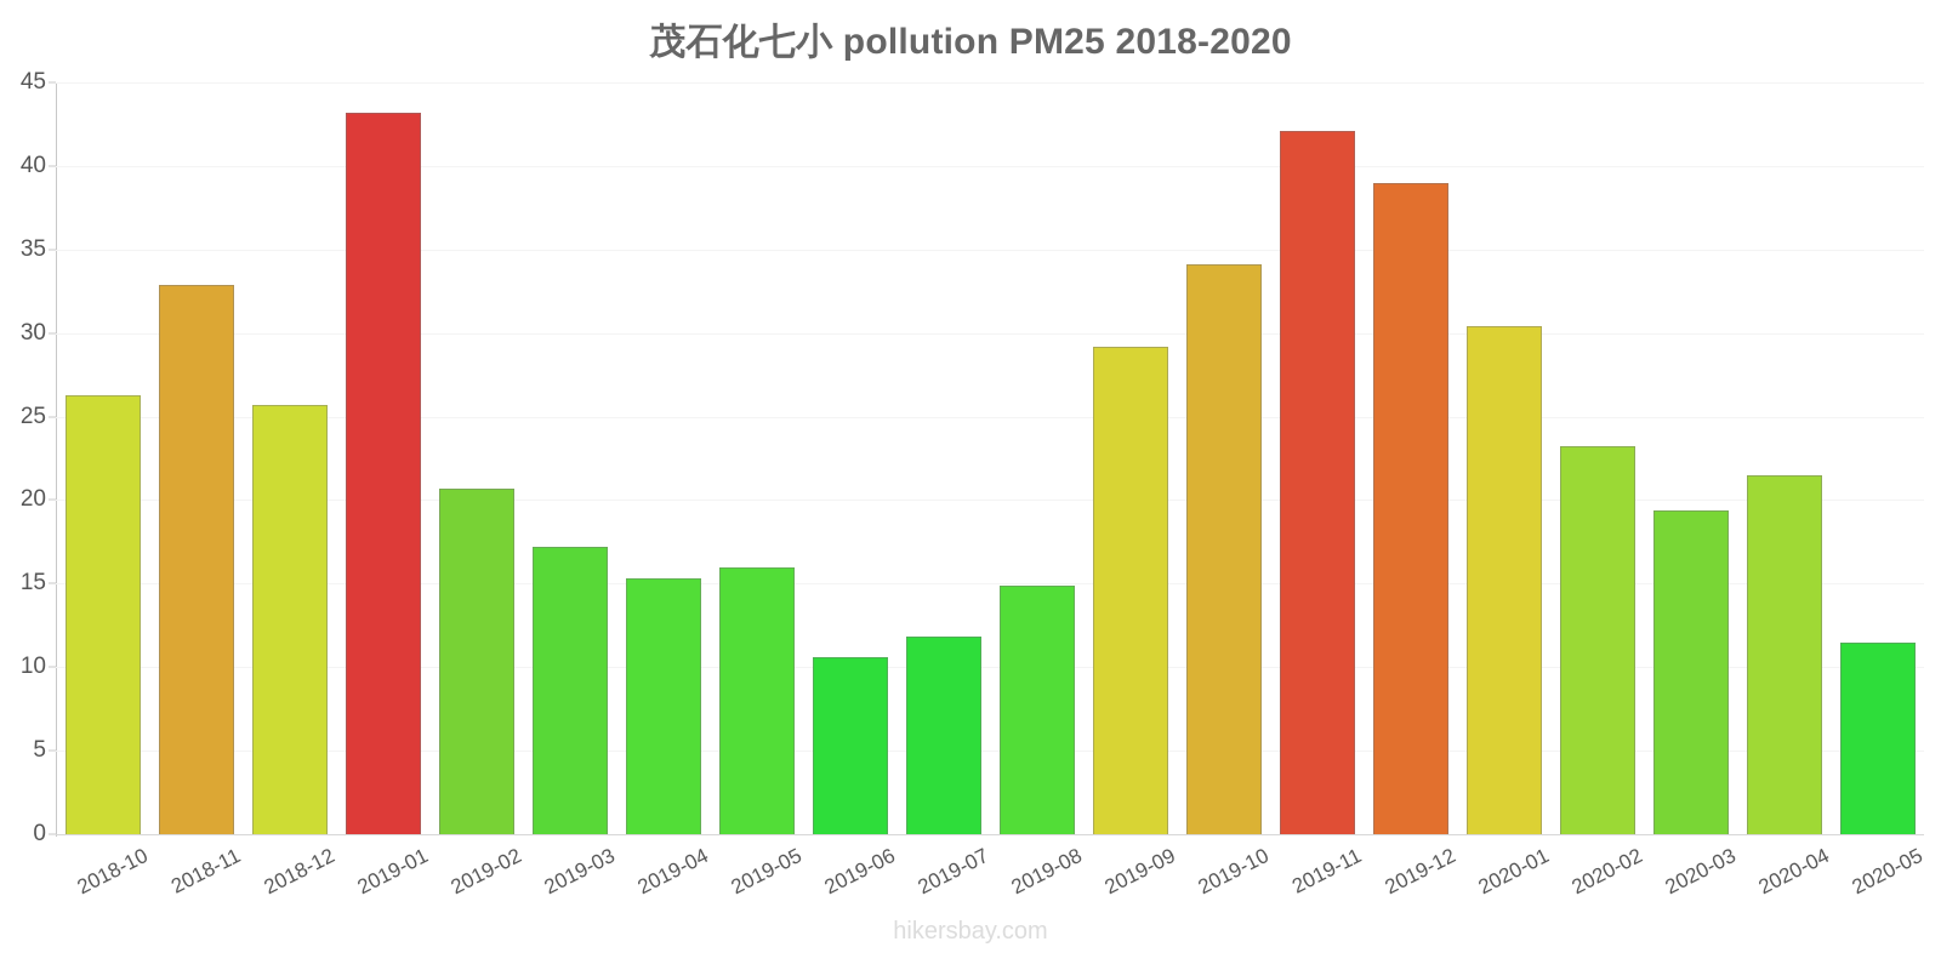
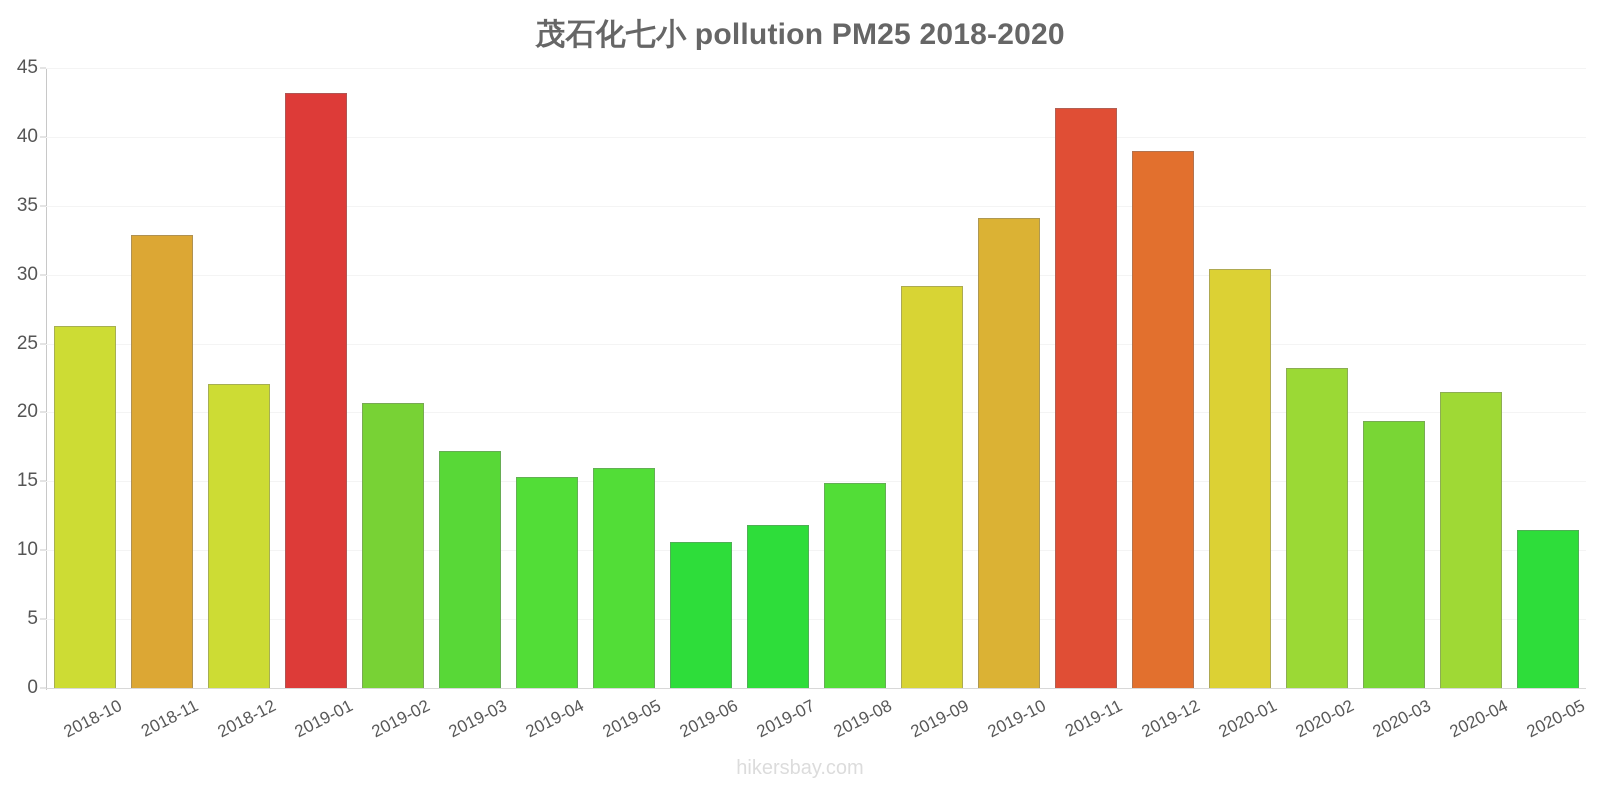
2018-12: 25.7 -> 22.1
